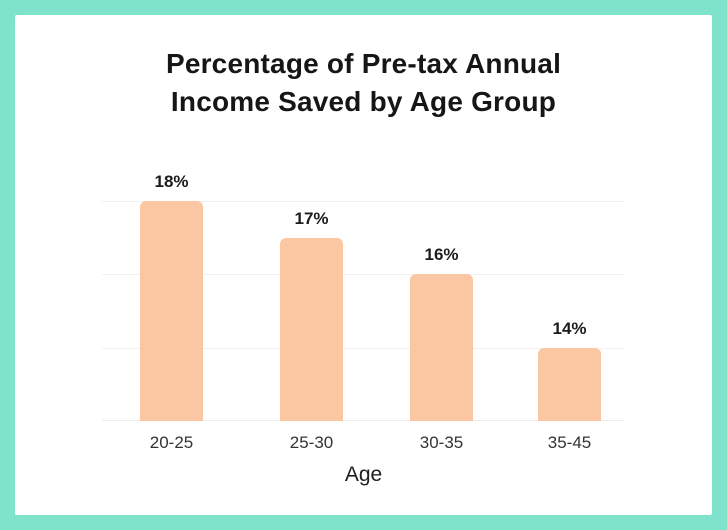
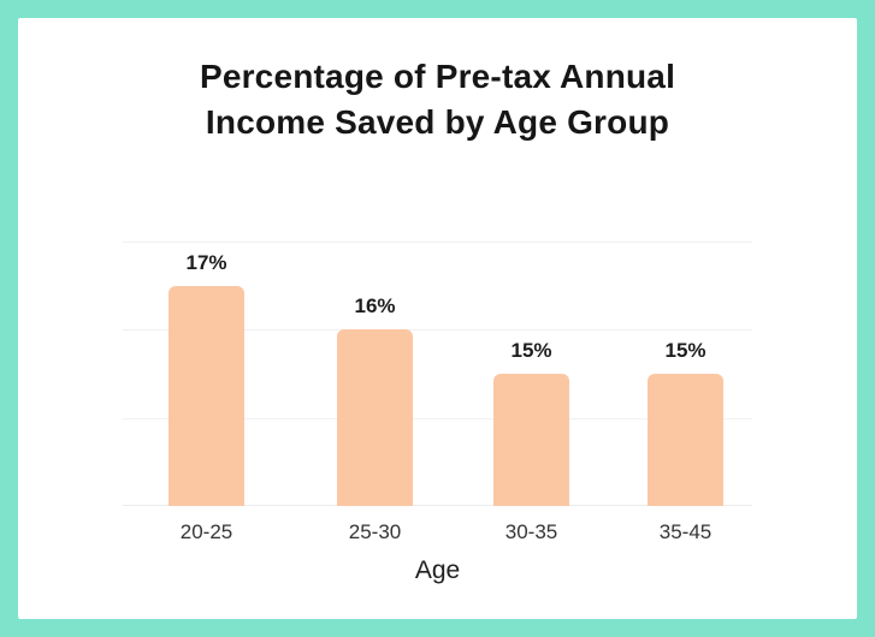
20-25: 18% -> 17%
25-30: 17% -> 16%
30-35: 16% -> 15%
35-45: 14% -> 15%
